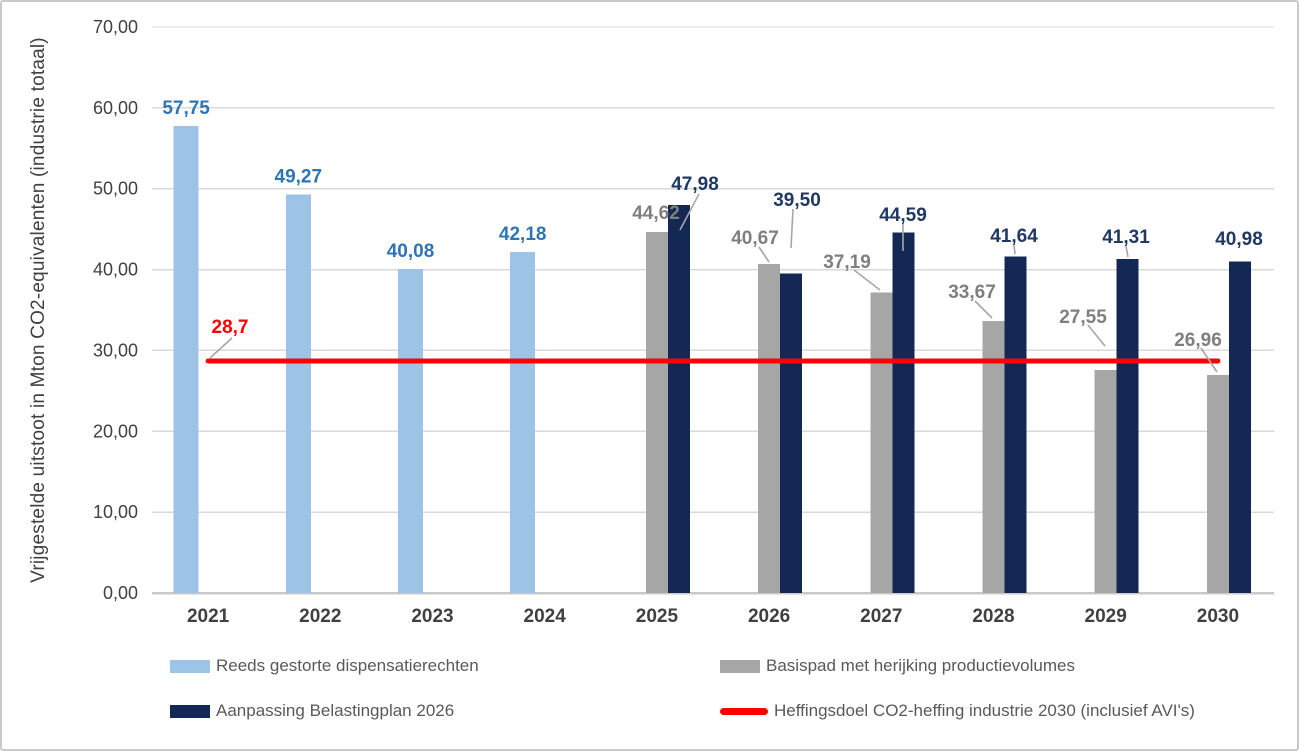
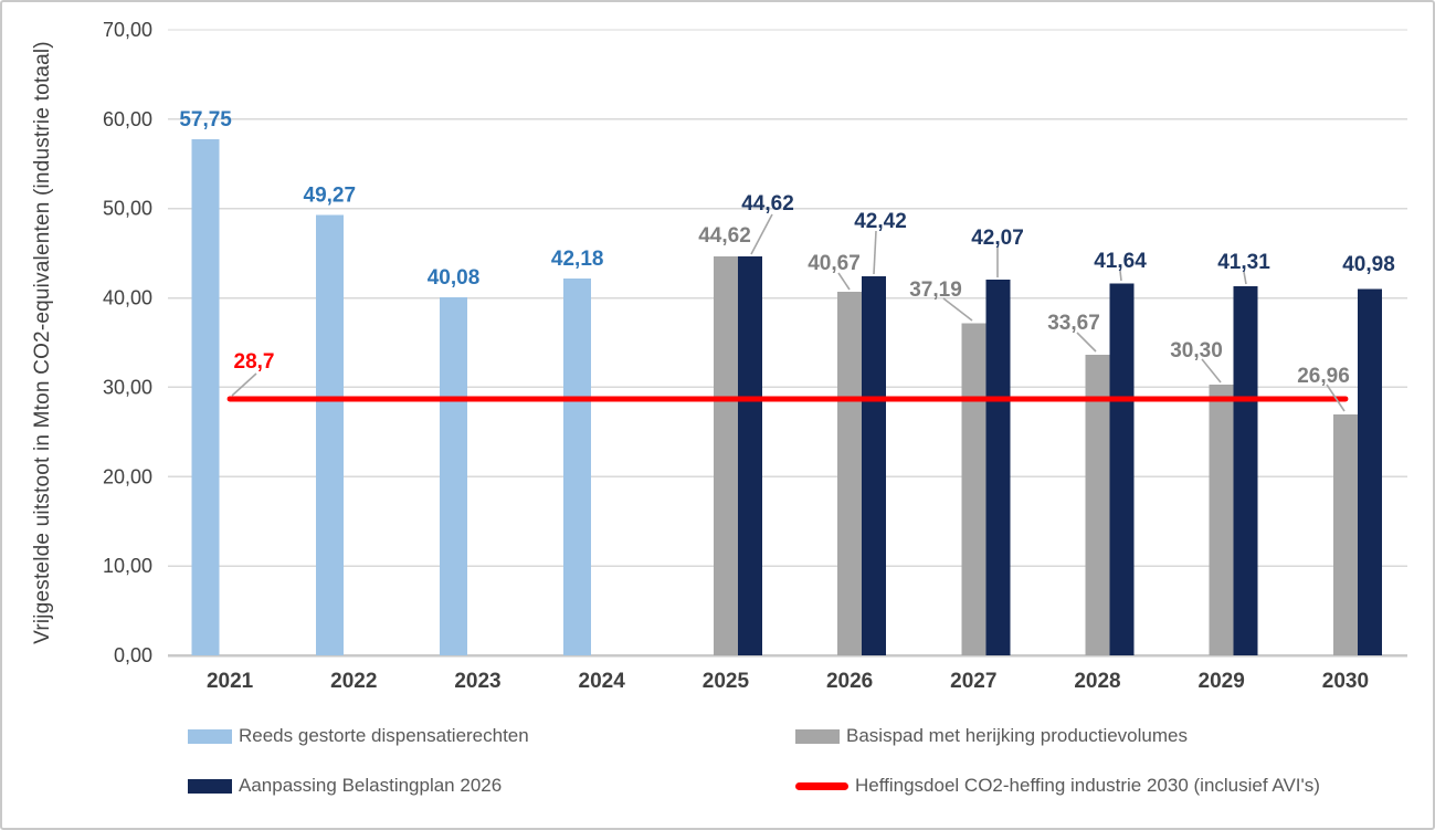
Aanpassing Belastingplan 2026/2025: 47,98 -> 44,62
Aanpassing Belastingplan 2026/2026: 39,50 -> 42,42
Aanpassing Belastingplan 2026/2027: 44,59 -> 42,07
Basispad met herijking productievolumes/2029: 27,55 -> 30,30
